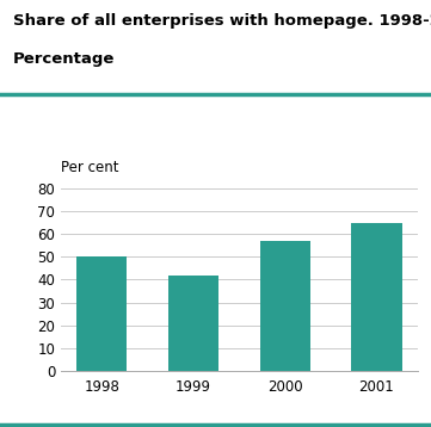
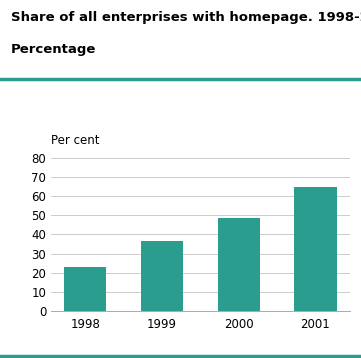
1998: 50 -> 23
1999: 42 -> 36
2000: 57 -> 48
